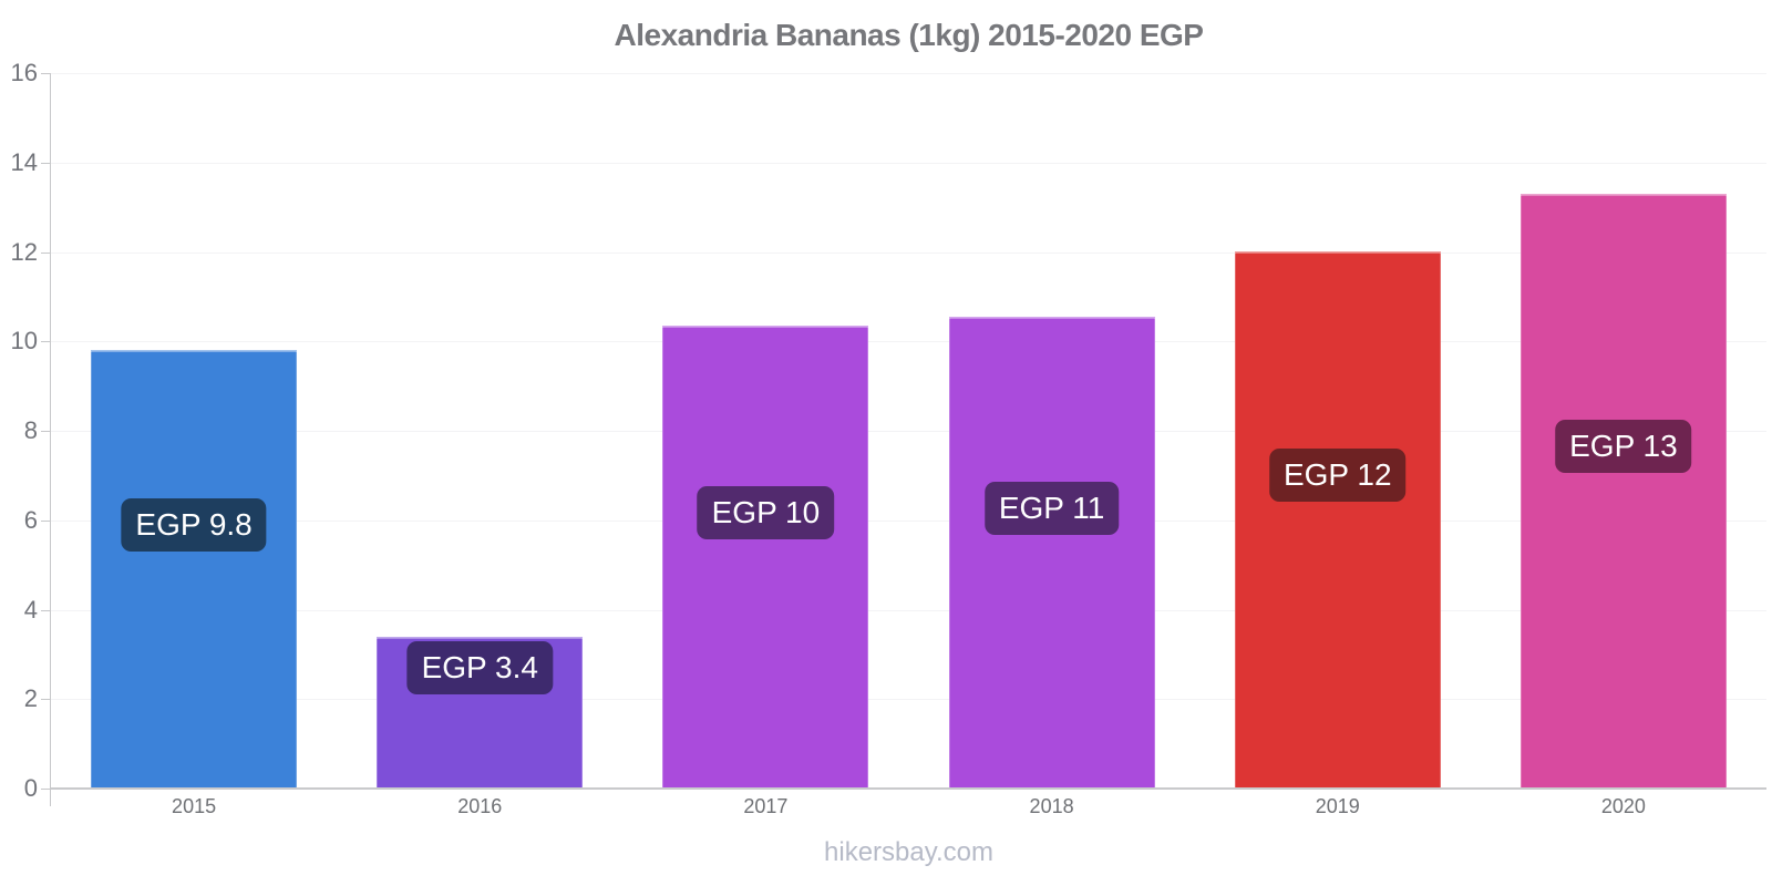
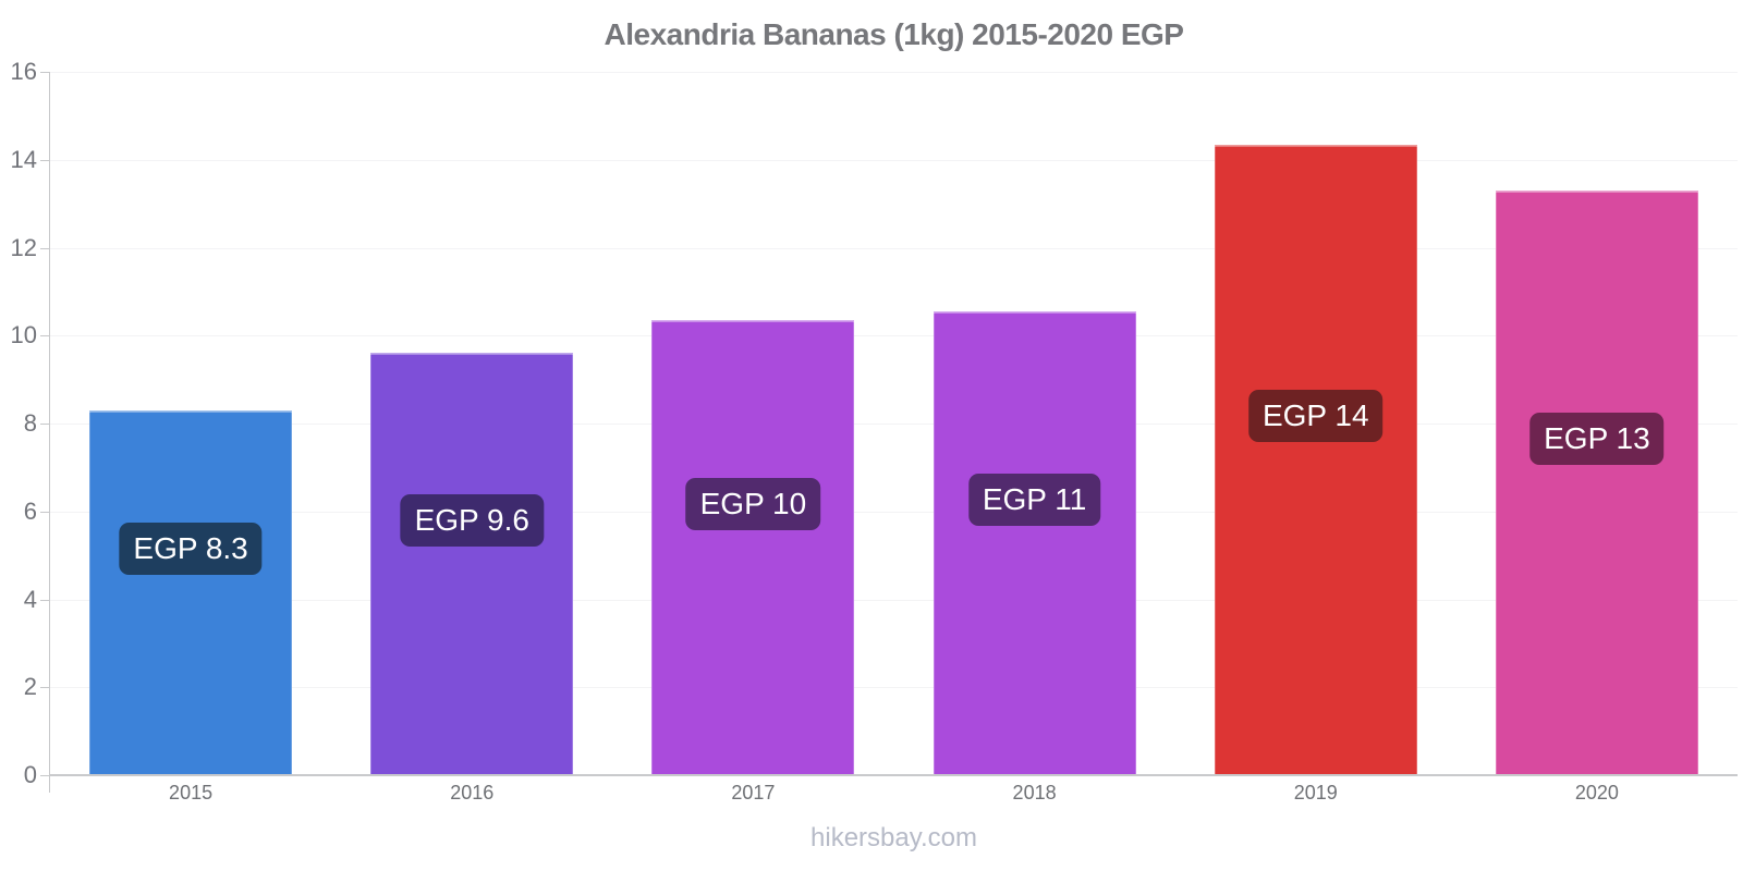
2015: 9.8 -> 8.3
2016: 3.4 -> 9.6
2019: 12 -> 14
